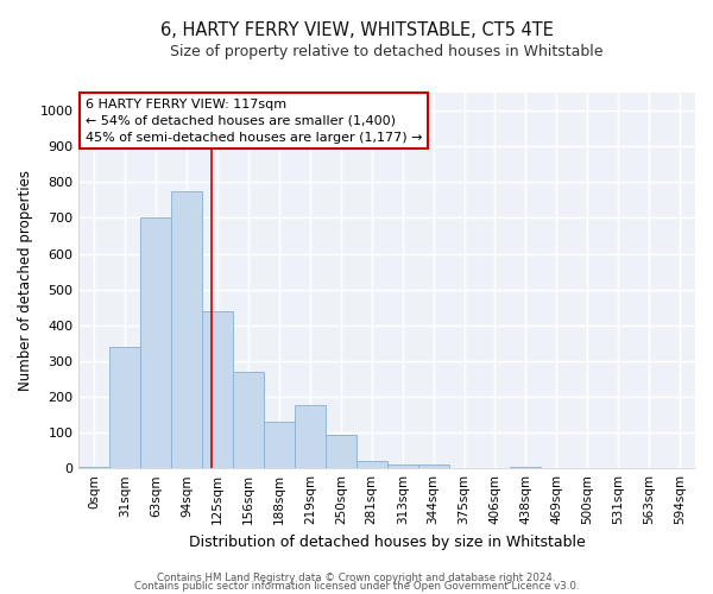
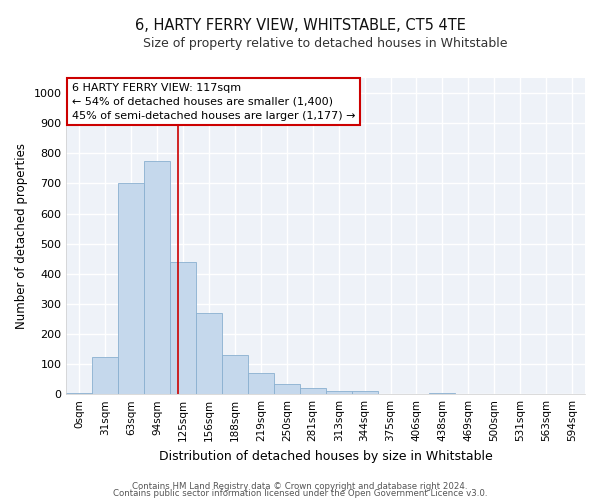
31sqm: 340 -> 125
219sqm: 175 -> 70
250sqm: 95 -> 35
